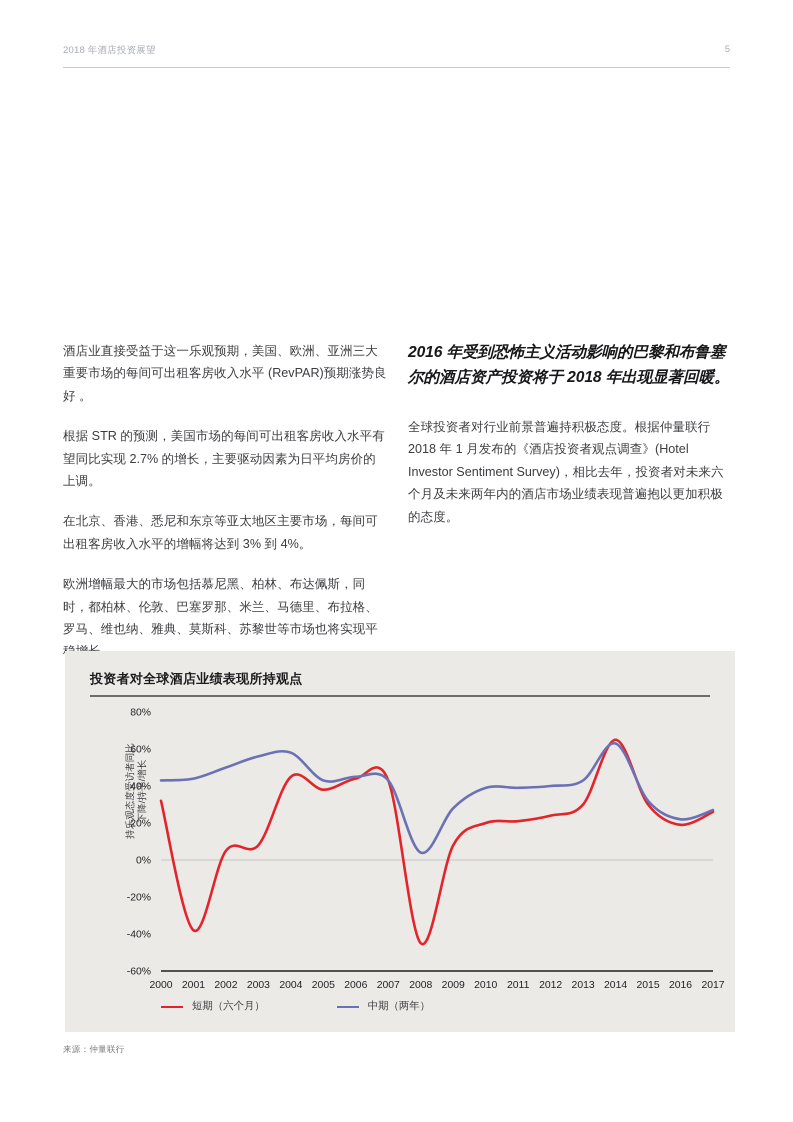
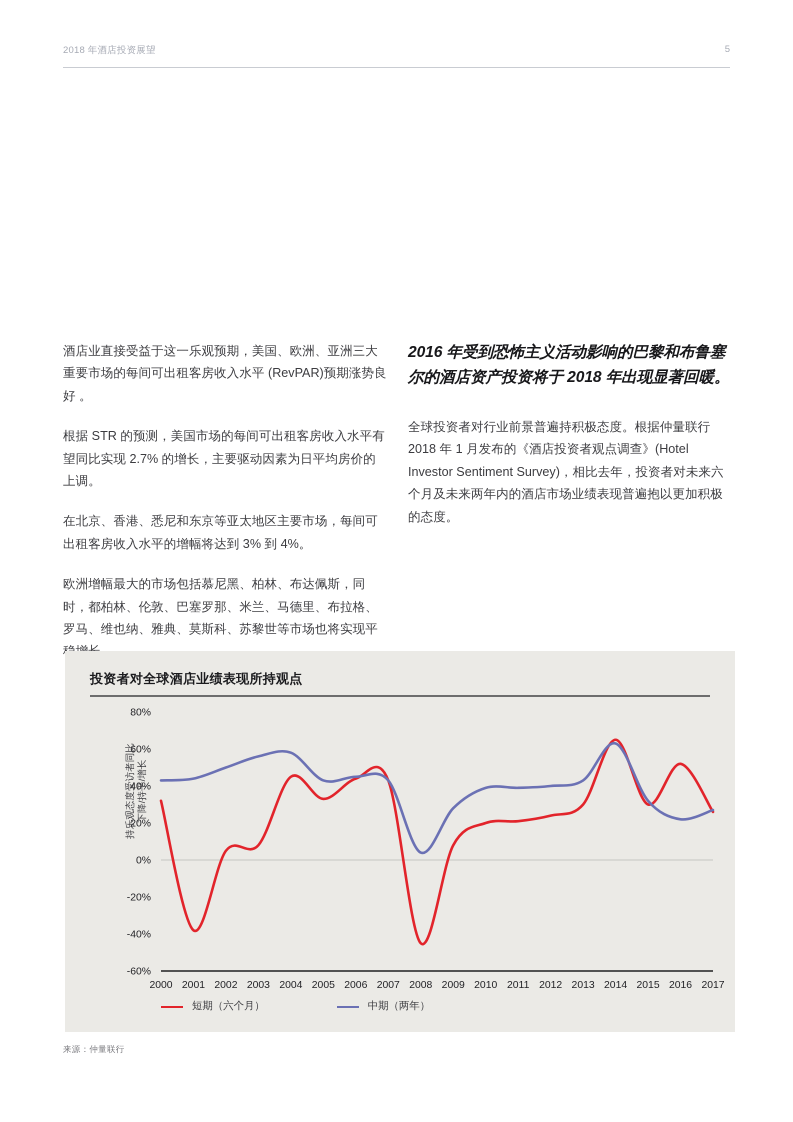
短期（六个月）/2005: 38% -> 33%
短期（六个月）/2016: 19% -> 52%
